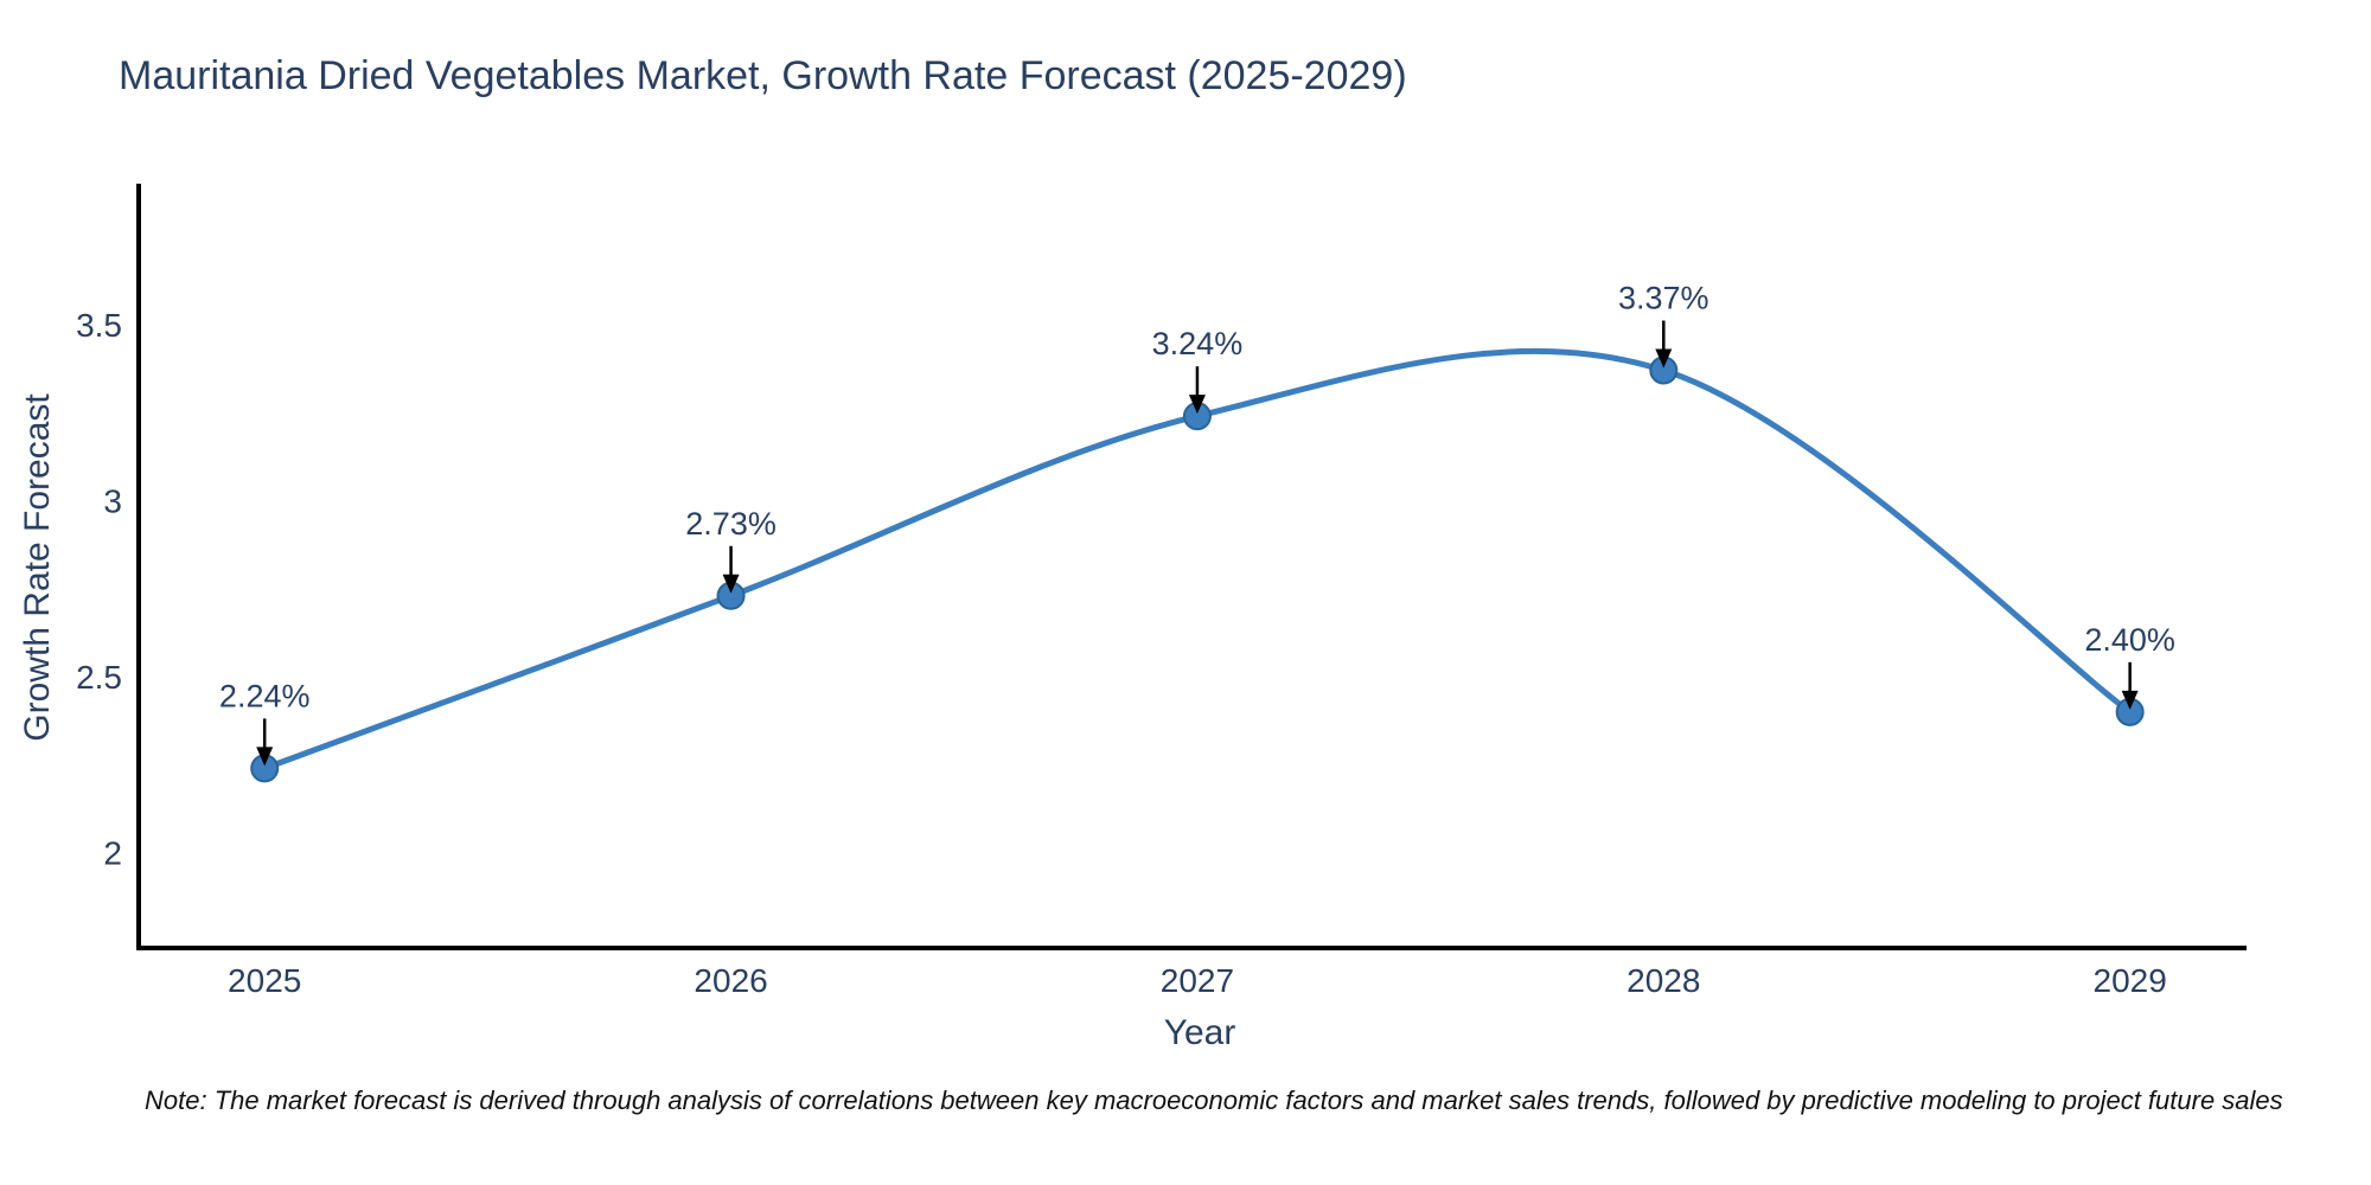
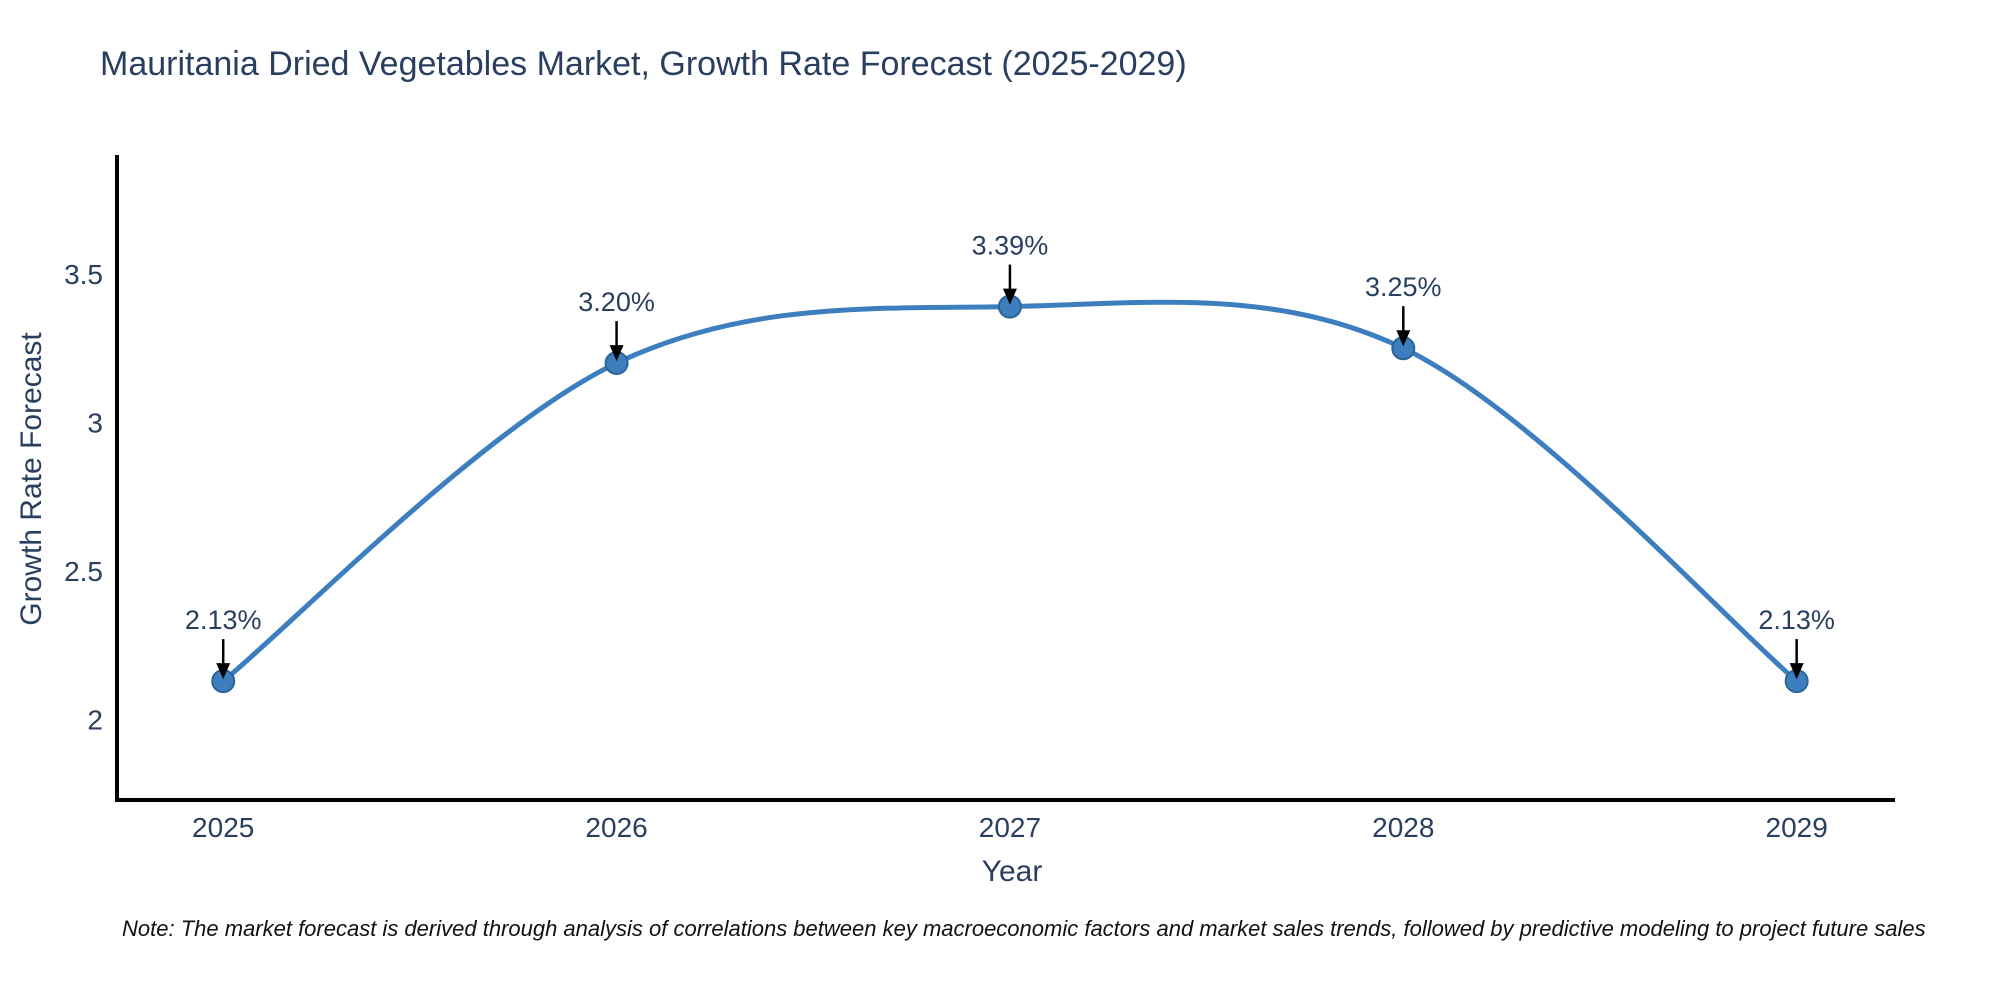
2025: 2.24% -> 2.13%
2026: 2.73% -> 3.20%
2027: 3.24% -> 3.39%
2028: 3.37% -> 3.25%
2029: 2.40% -> 2.13%
